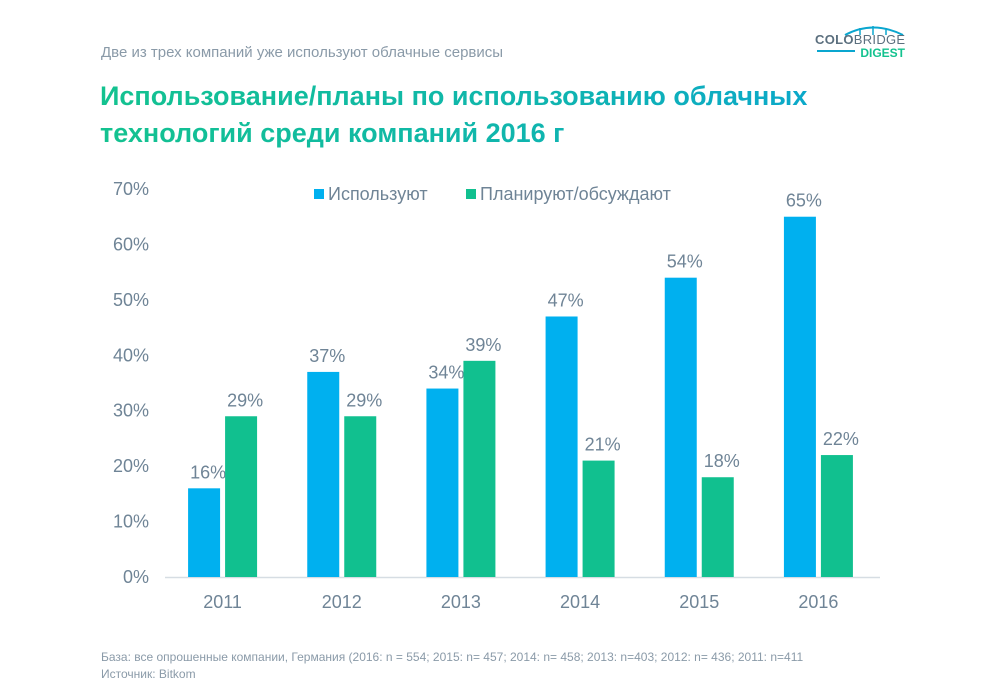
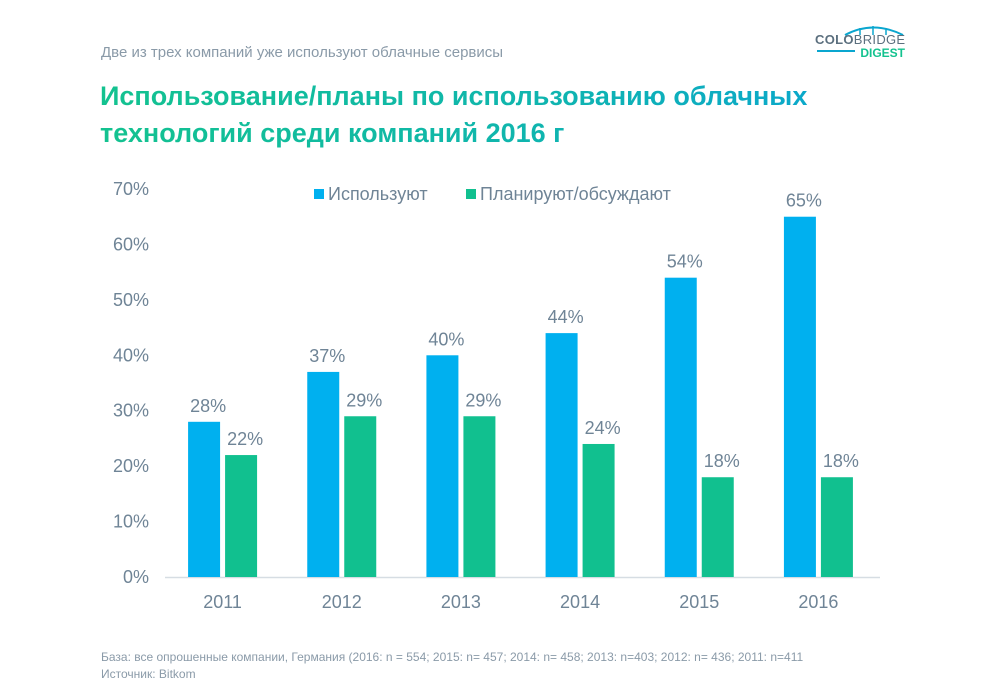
Используют/2011: 16% -> 28%
Планируют/обсуждают/2011: 29% -> 22%
Используют/2013: 34% -> 40%
Планируют/обсуждают/2013: 39% -> 29%
Используют/2014: 47% -> 44%
Планируют/обсуждают/2014: 21% -> 24%
Планируют/обсуждают/2016: 22% -> 18%
